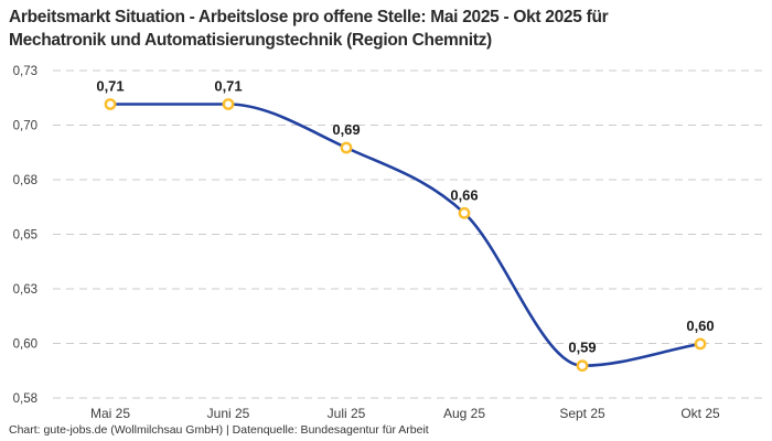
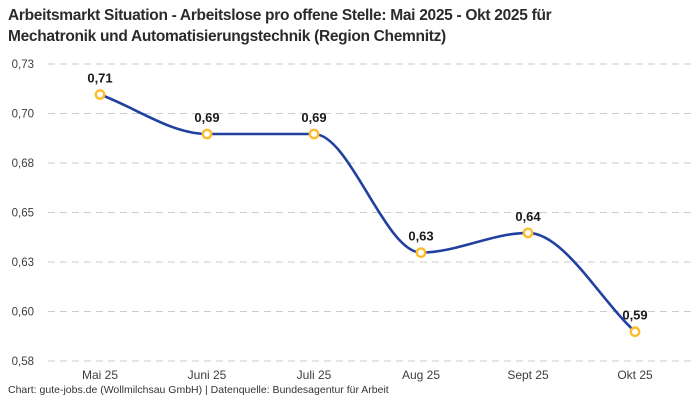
Juni 25: 0,71 -> 0,69
Aug 25: 0,66 -> 0,63
Sept 25: 0,59 -> 0,64
Okt 25: 0,60 -> 0,59
